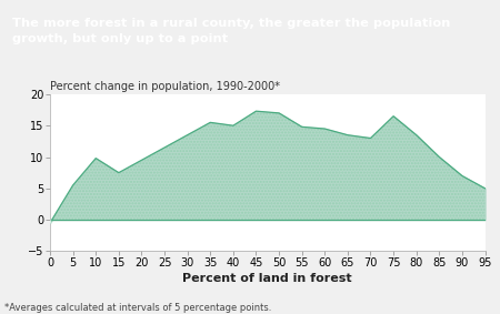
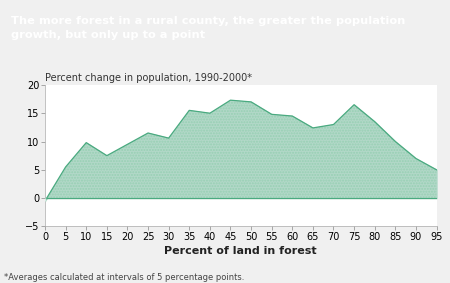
30: 13.5 -> 10.6
65: 13.5 -> 12.4
